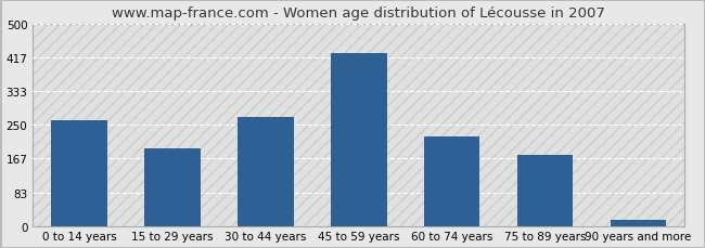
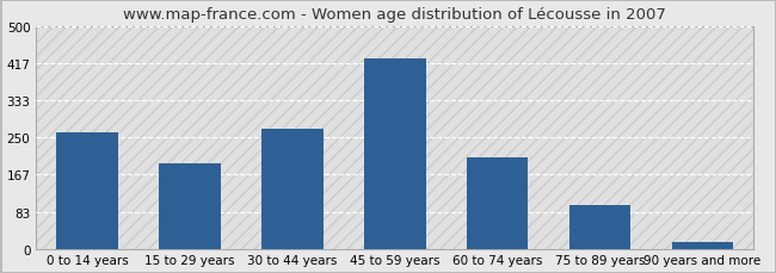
60 to 74 years: 220 -> 205
75 to 89 years: 175 -> 98
